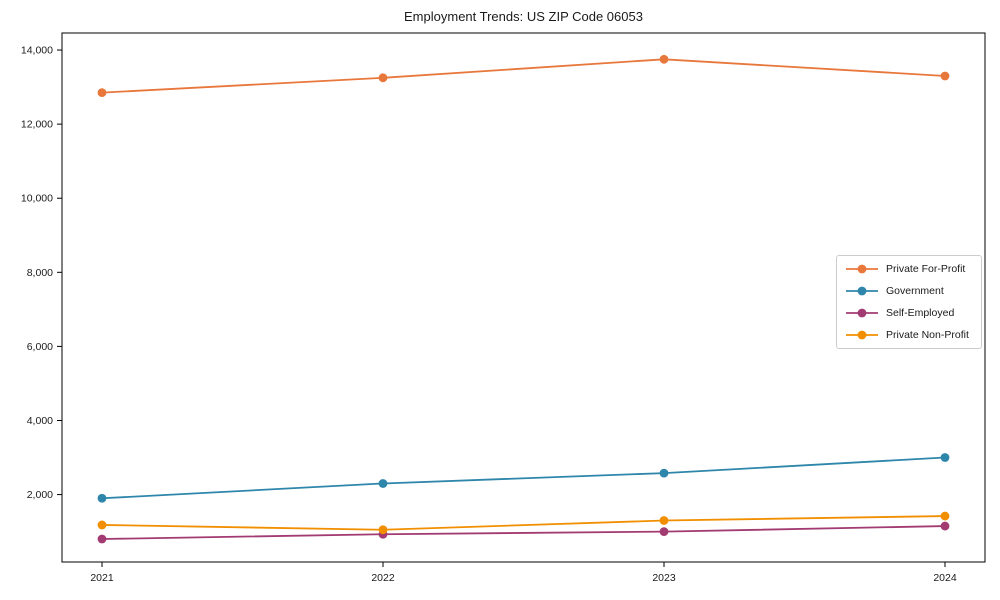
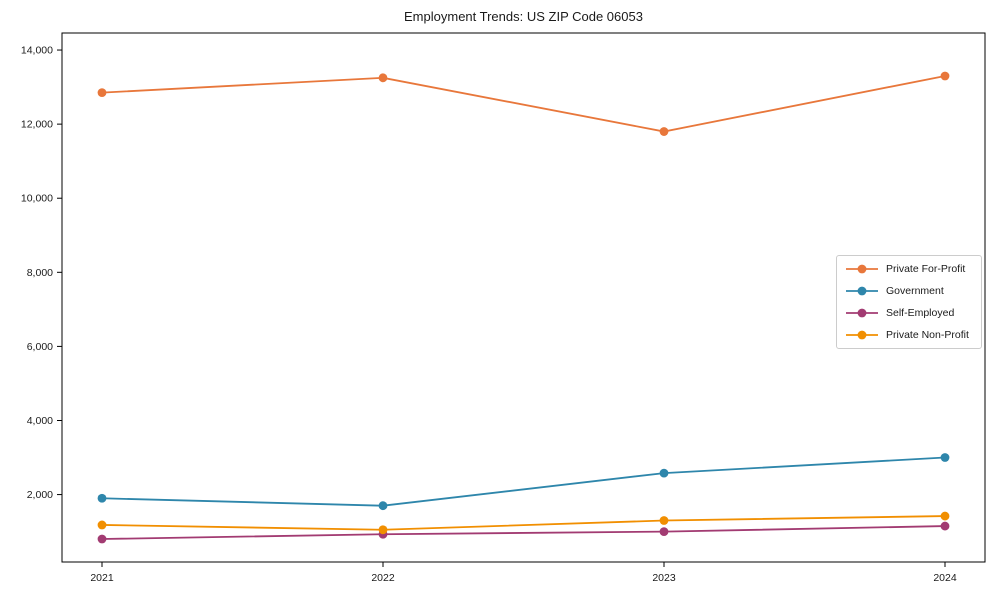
Government/2022: 2300 -> 1700
Private For-Profit/2023: 13800 -> 11800
